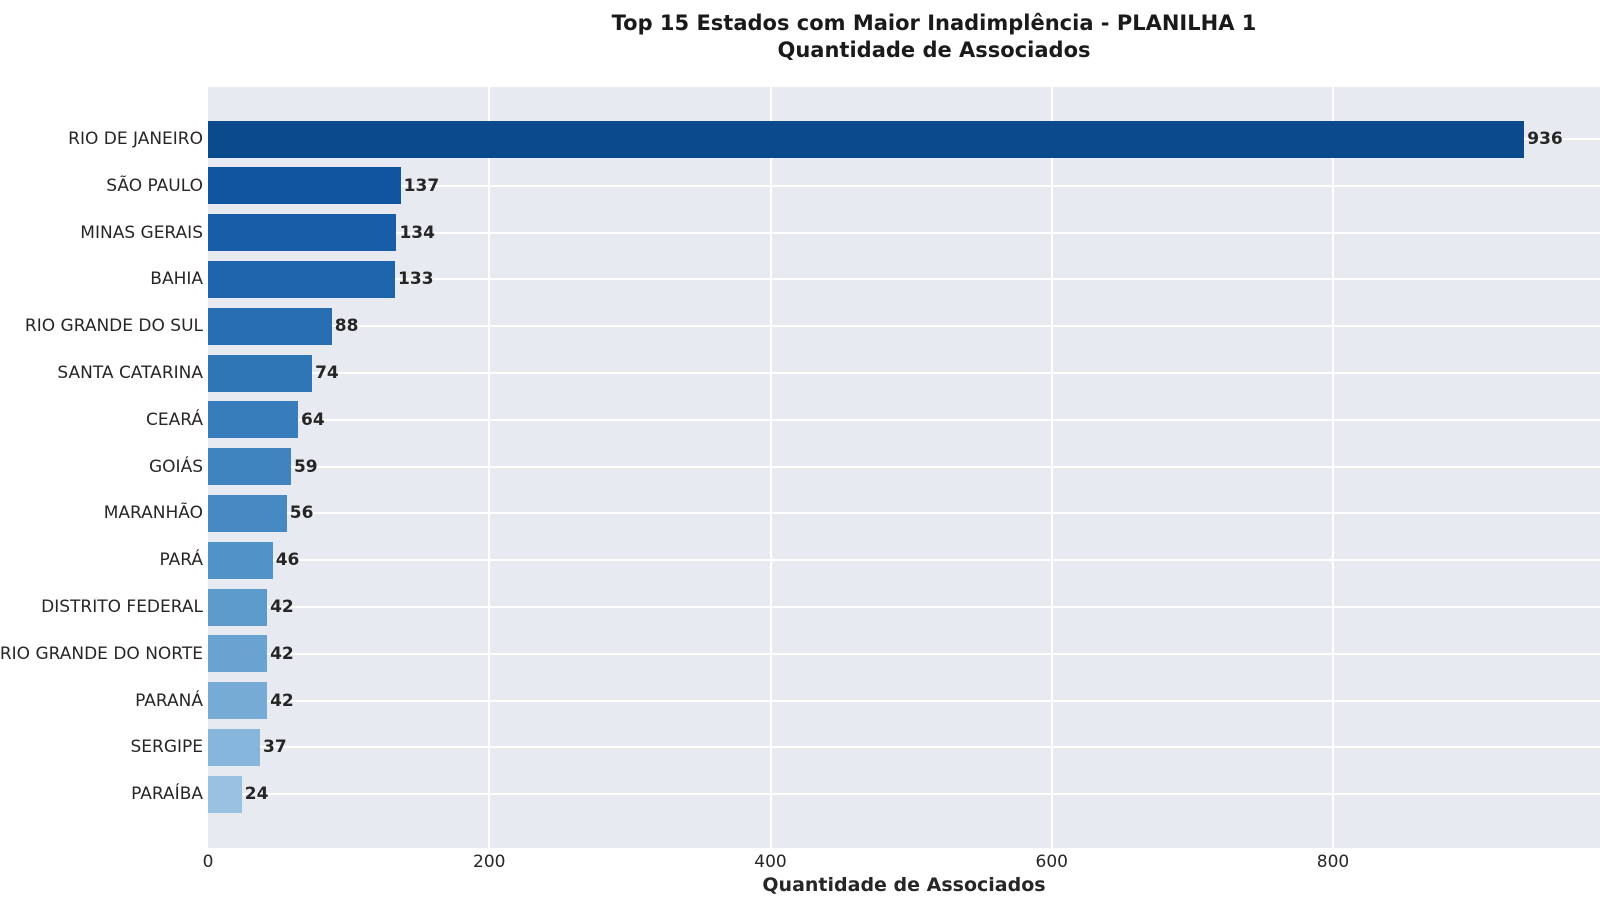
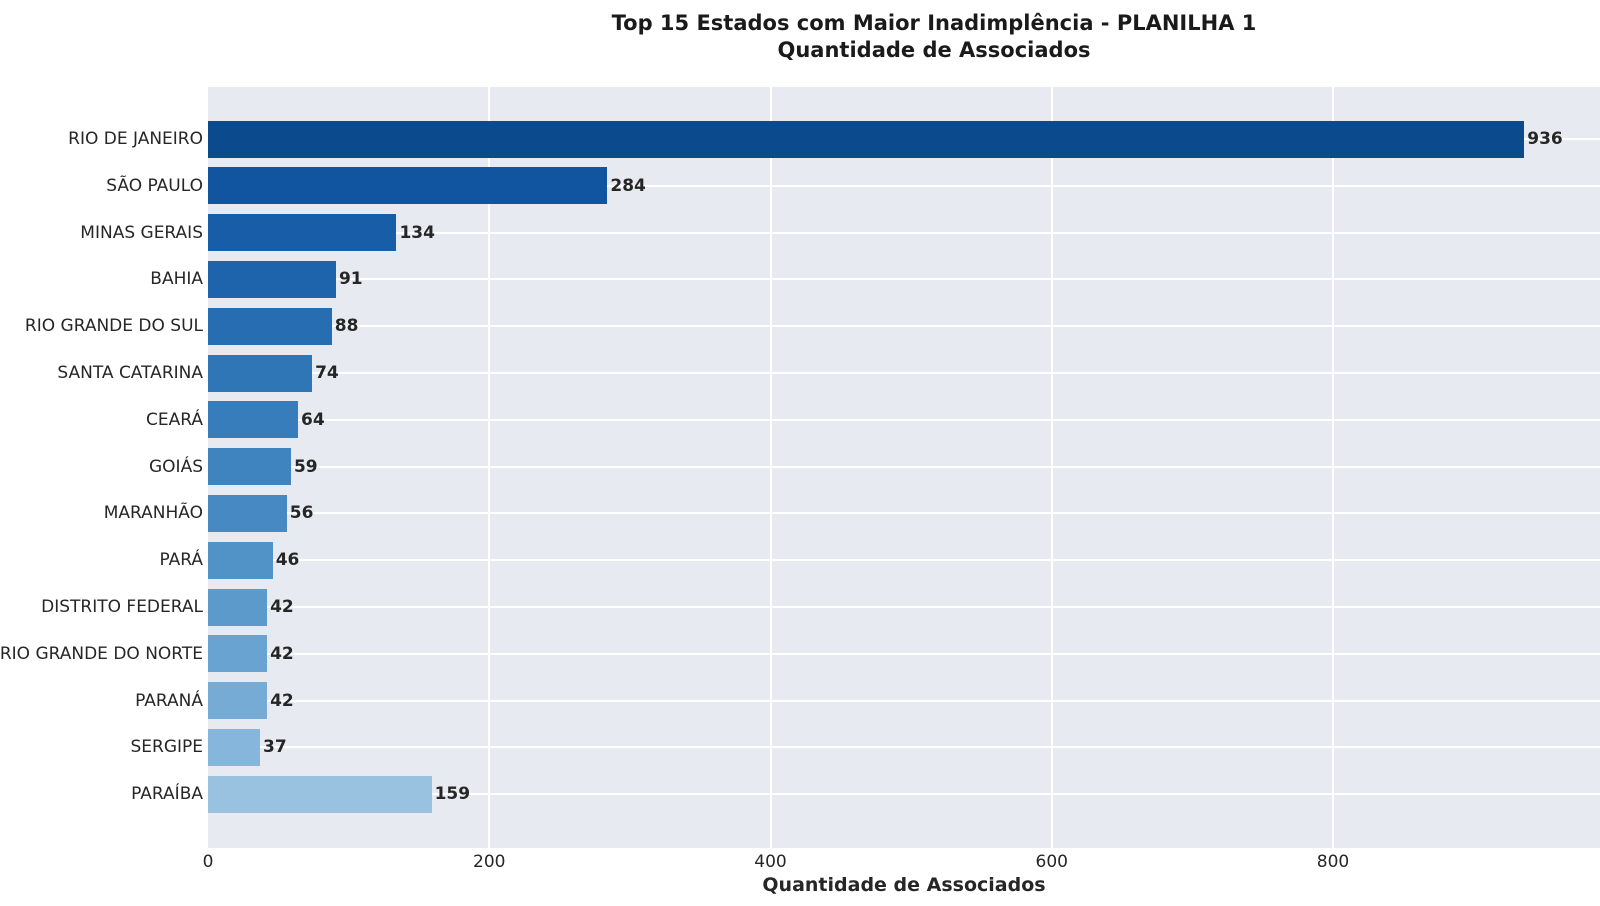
SÃO PAULO: 137 -> 284
BAHIA: 133 -> 91
PARAÍBA: 24 -> 159
